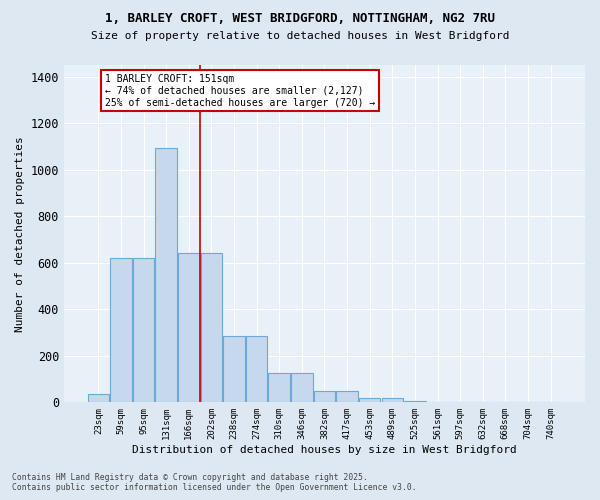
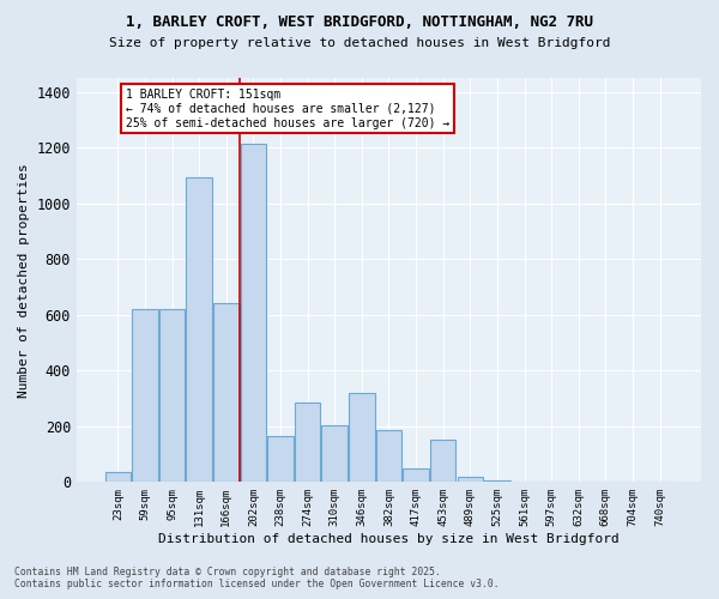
202sqm: 640 -> 1215
238sqm: 285 -> 165
310sqm: 125 -> 205
346sqm: 125 -> 320
382sqm: 50 -> 185
453sqm: 20 -> 150
